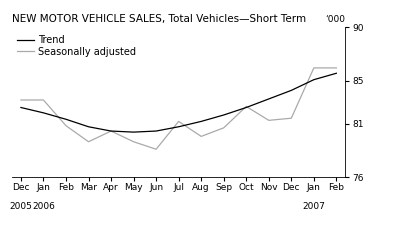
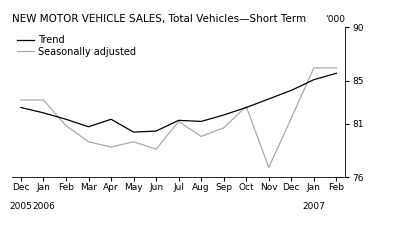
Trend/Apr: 80.3 -> 81.4
Seasonally adjusted/Apr: 80.3 -> 78.8
Trend/Jul: 80.7 -> 81.3
Seasonally adjusted/Nov: 81.3 -> 76.9
